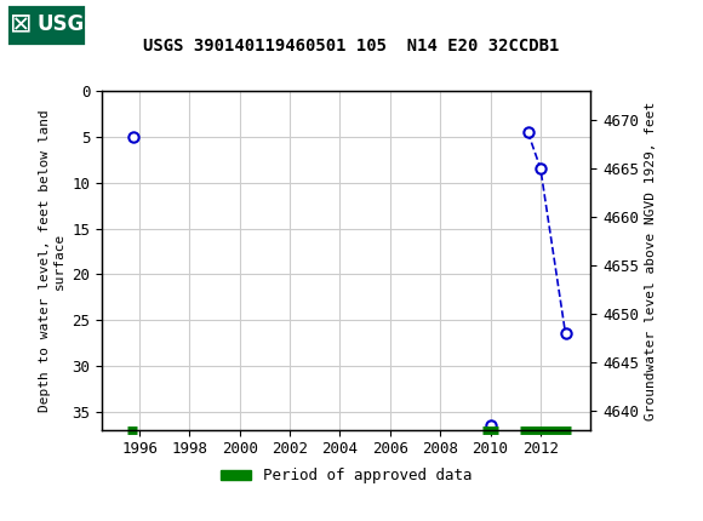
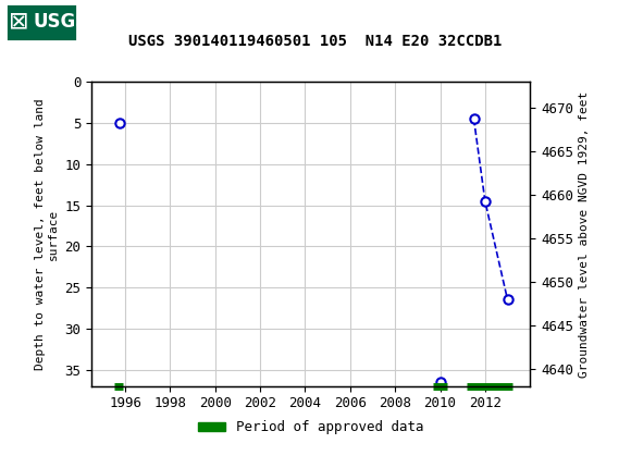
2012: 8.4 -> 14.5
